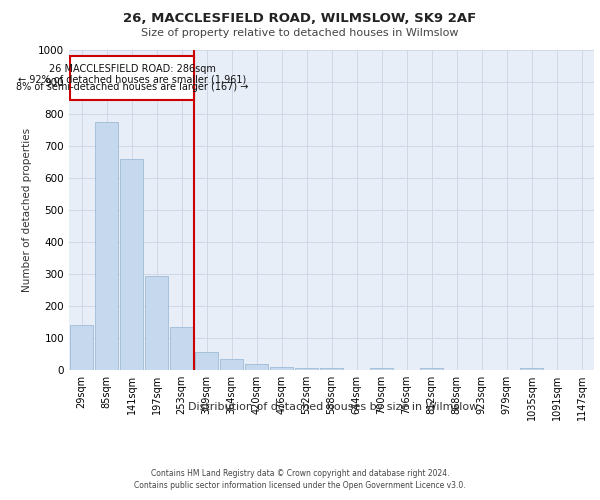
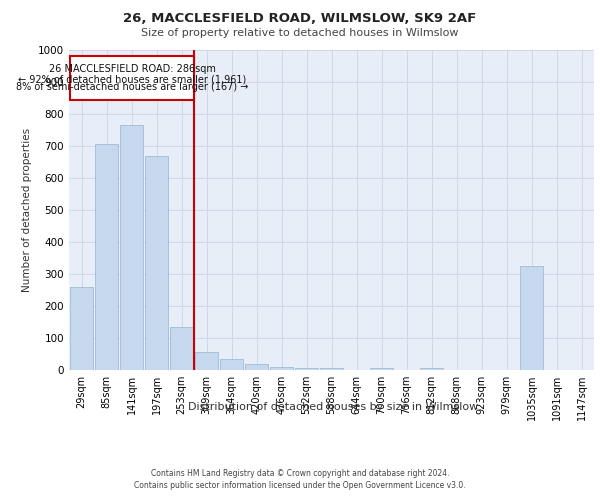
29sqm: 140 -> 260
85sqm: 775 -> 705
141sqm: 660 -> 765
197sqm: 295 -> 670
1035sqm: 5 -> 325
